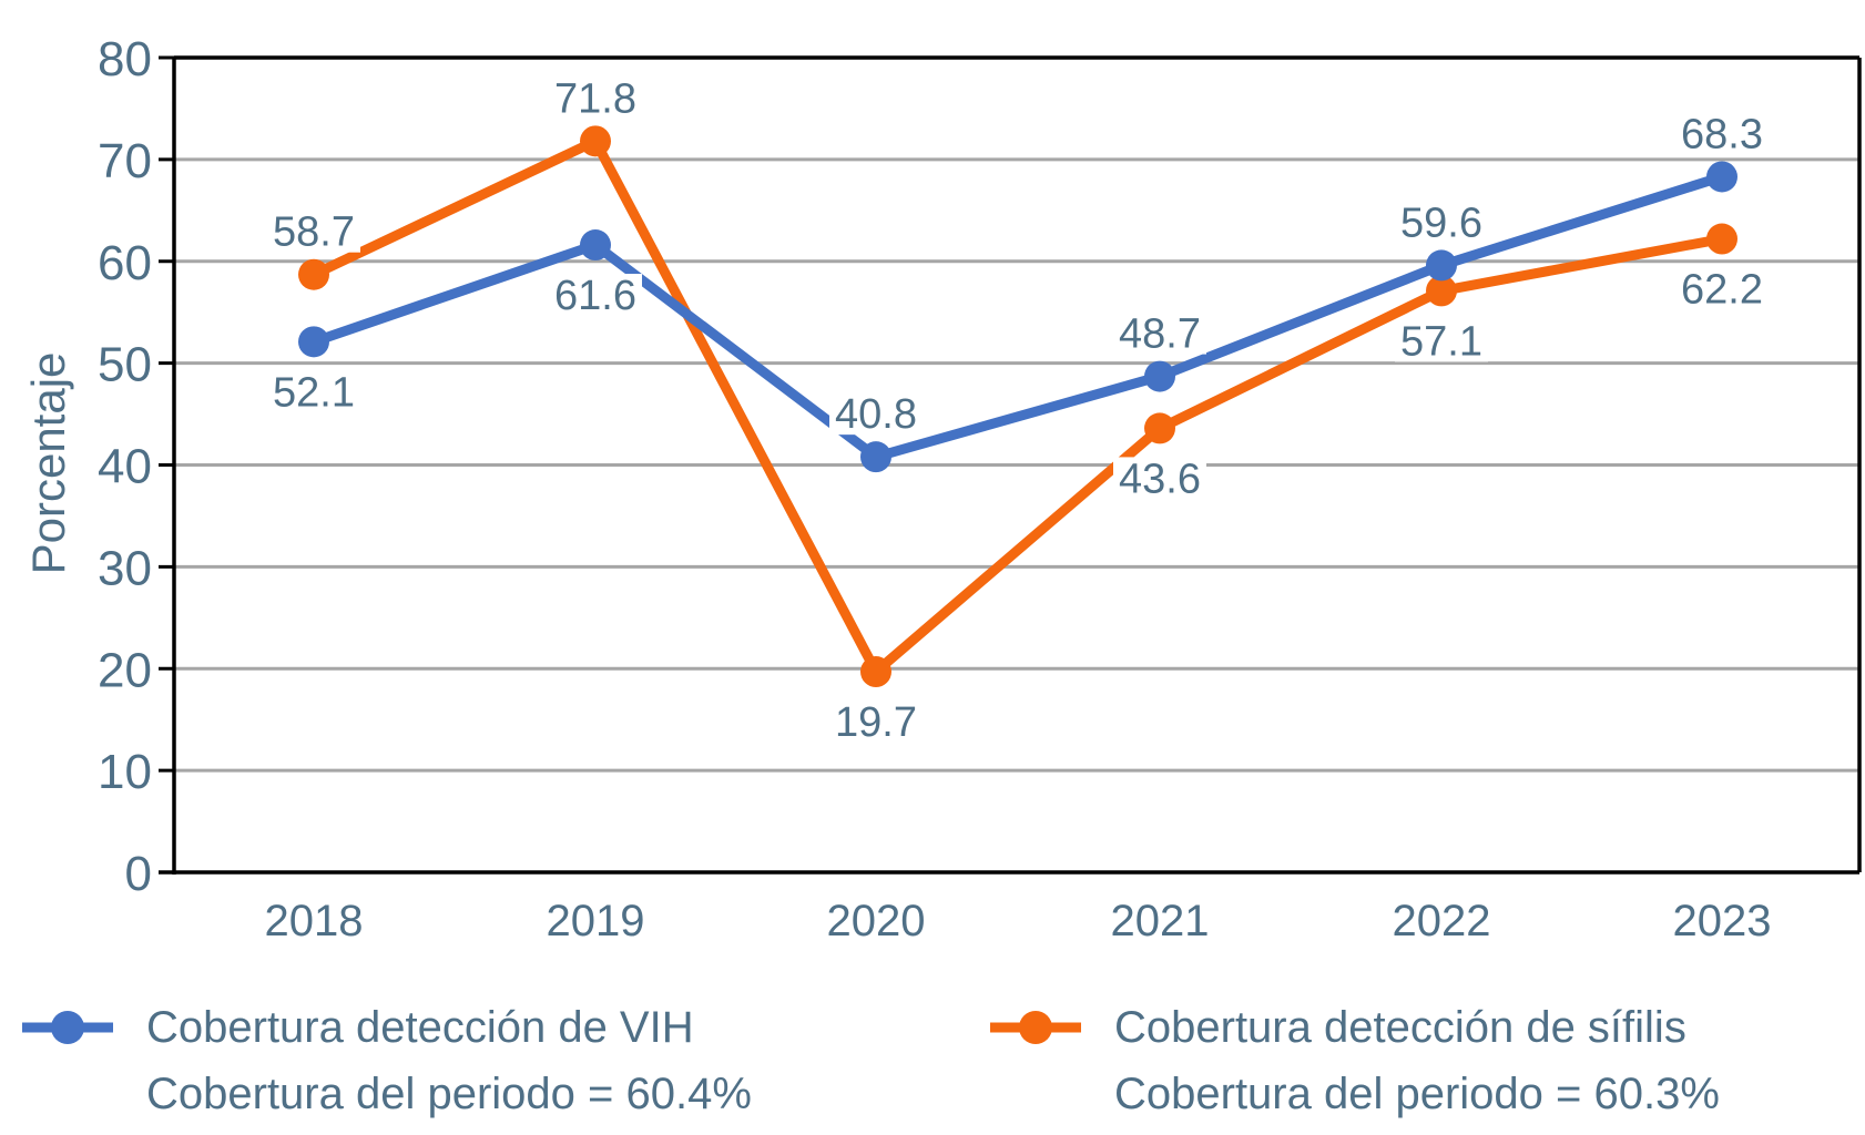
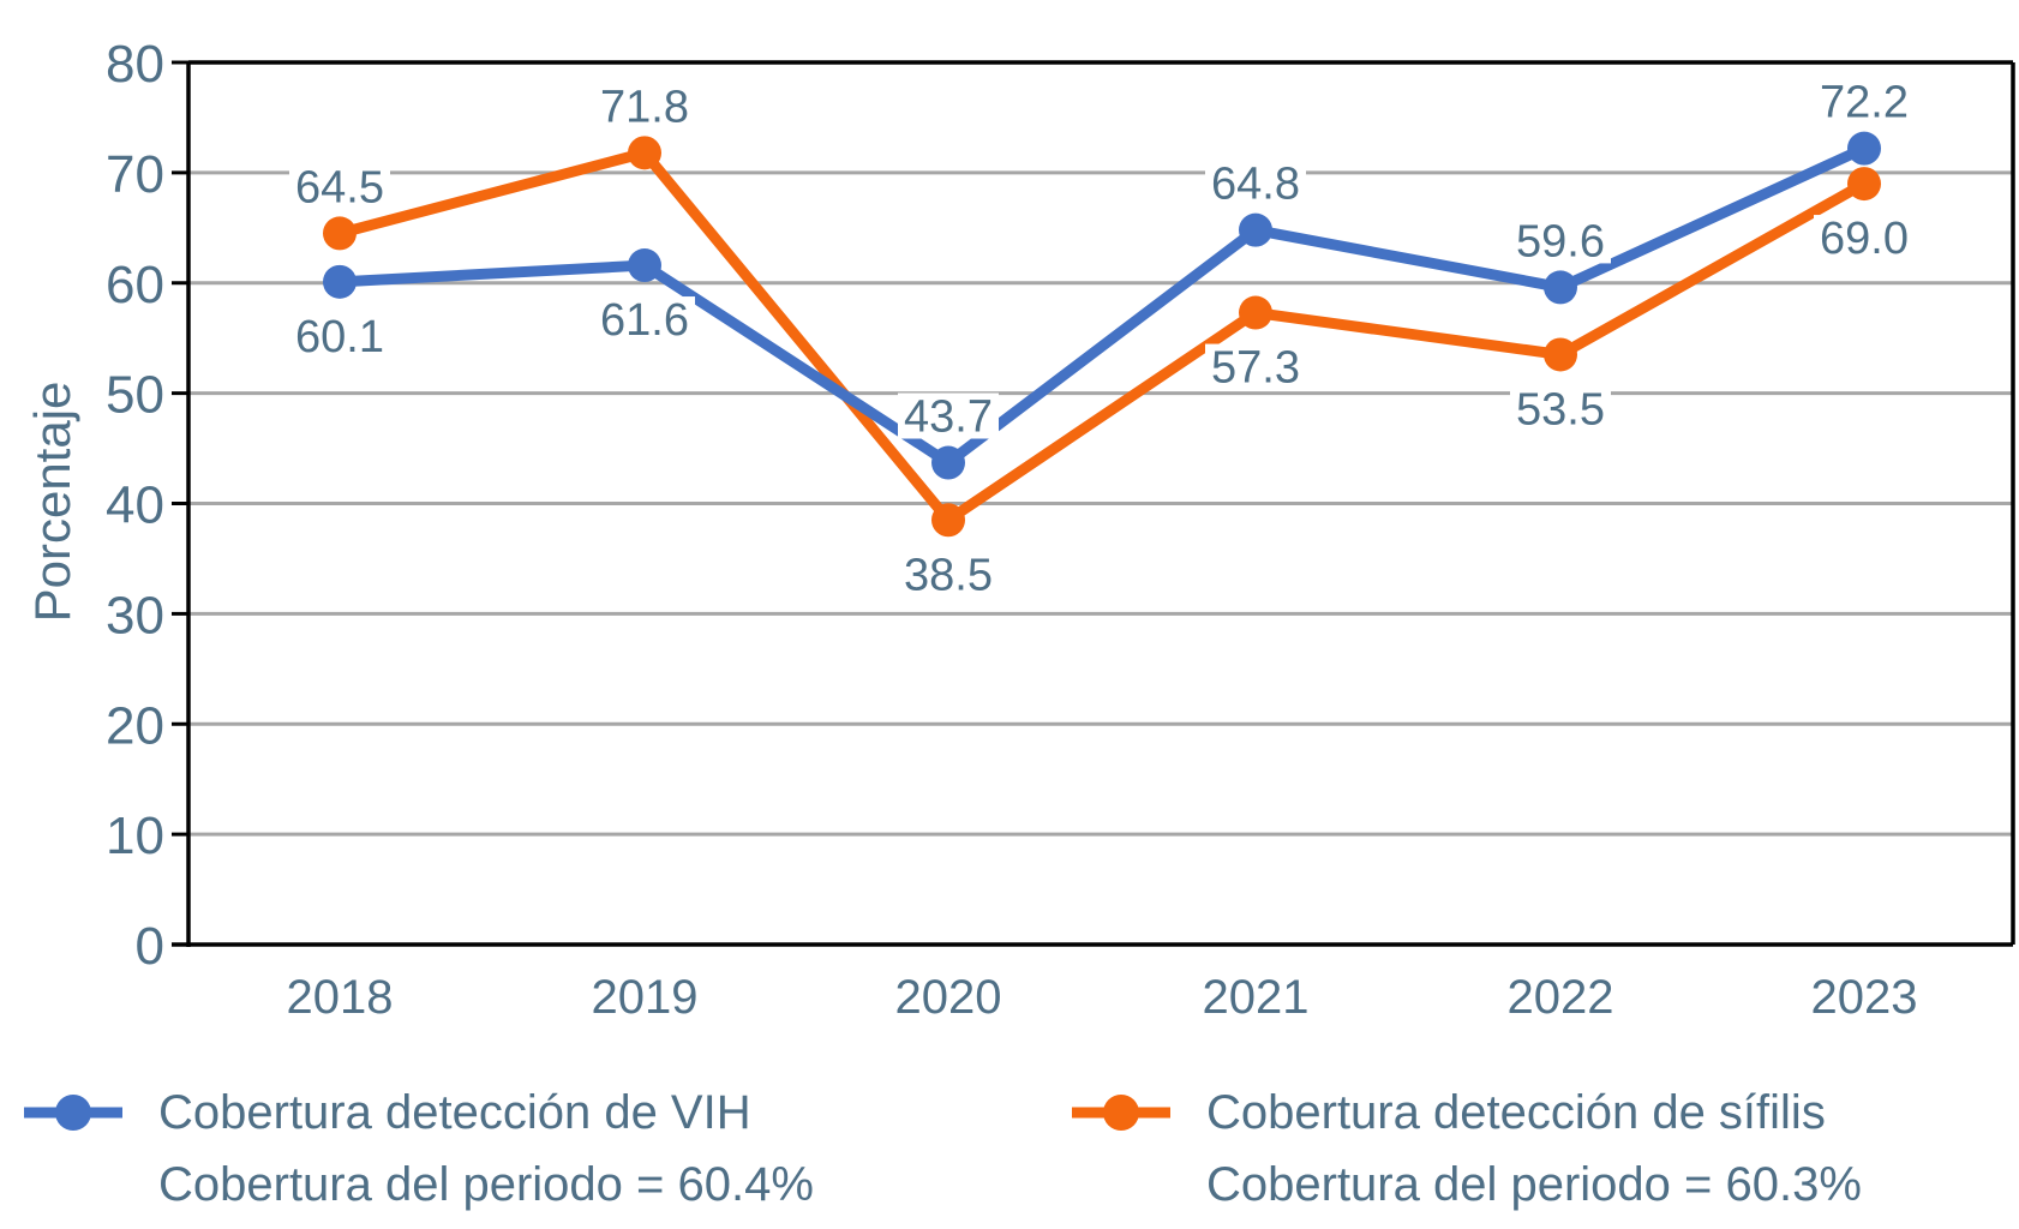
Cobertura detección de VIH/2018: 52.1 -> 60.1
Cobertura detección de sífilis/2018: 58.7 -> 64.5
Cobertura detección de VIH/2020: 40.8 -> 43.7
Cobertura detección de sífilis/2020: 19.7 -> 38.5
Cobertura detección de VIH/2021: 48.7 -> 64.8
Cobertura detección de sífilis/2021: 43.6 -> 57.3
Cobertura detección de sífilis/2022: 57.1 -> 53.5
Cobertura detección de VIH/2023: 68.3 -> 72.2
Cobertura detección de sífilis/2023: 62.2 -> 69.0
